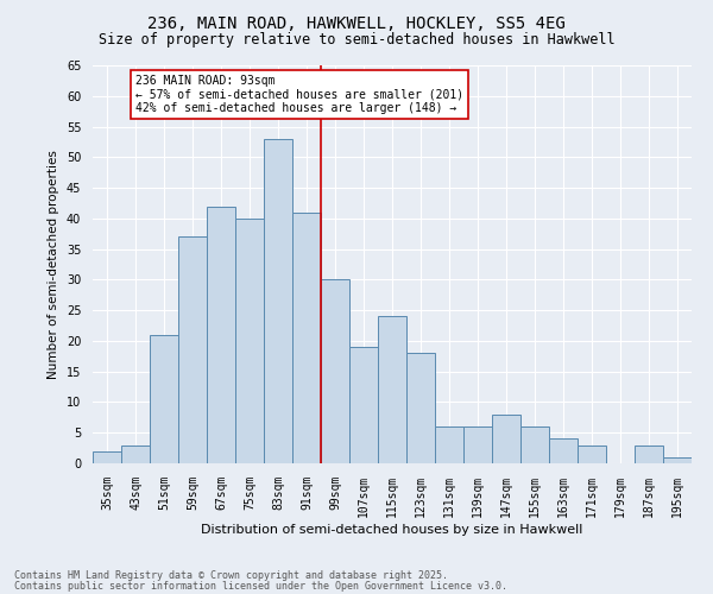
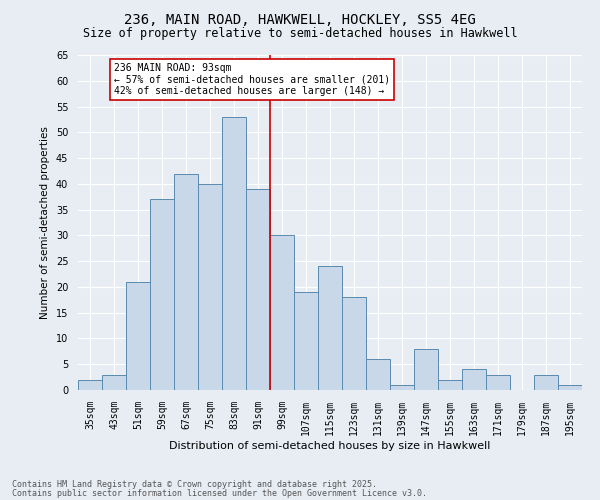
91sqm: 41 -> 39
139sqm: 6 -> 1
155sqm: 6 -> 2
